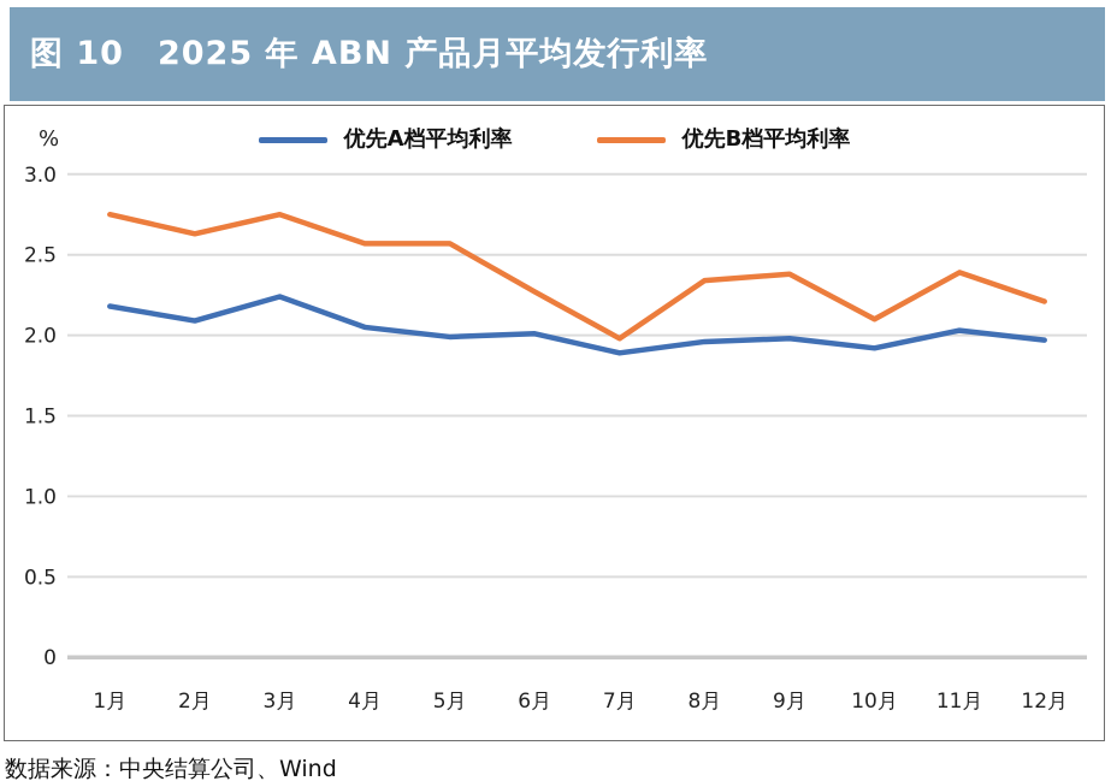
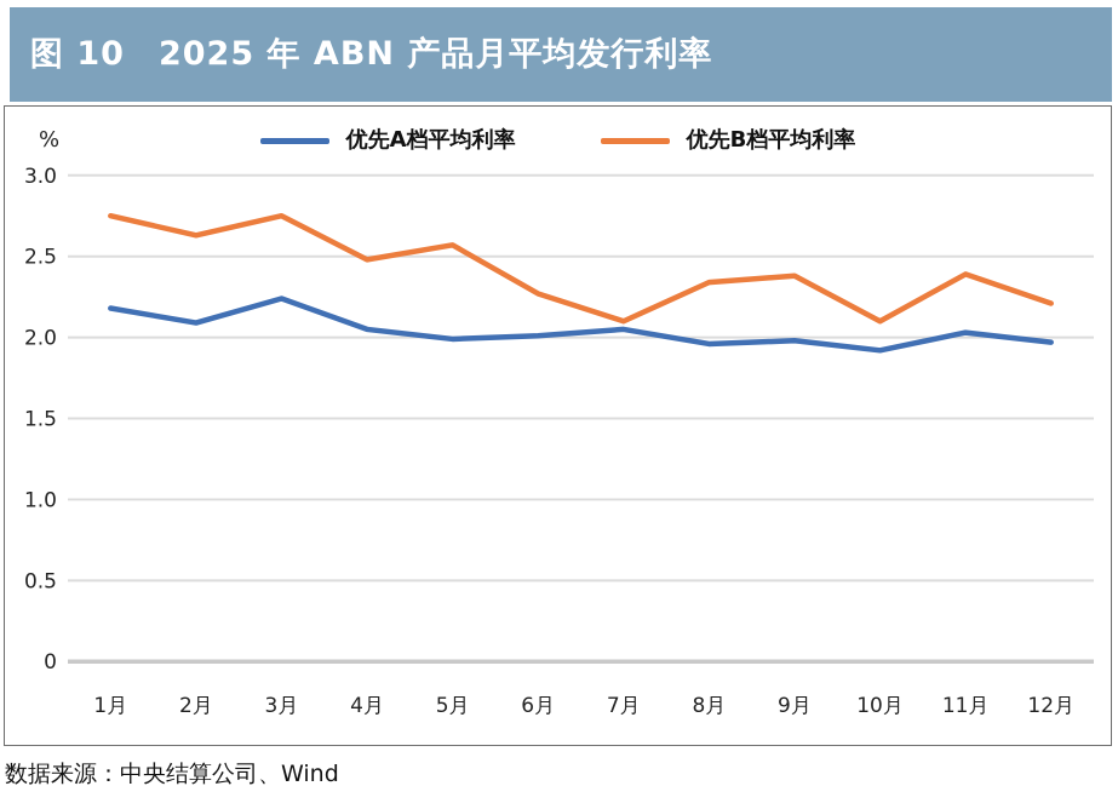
优先B档平均利率/4月: 2.57 -> 2.48
优先A档平均利率/7月: 1.89 -> 2.05
优先B档平均利率/7月: 1.98 -> 2.10
